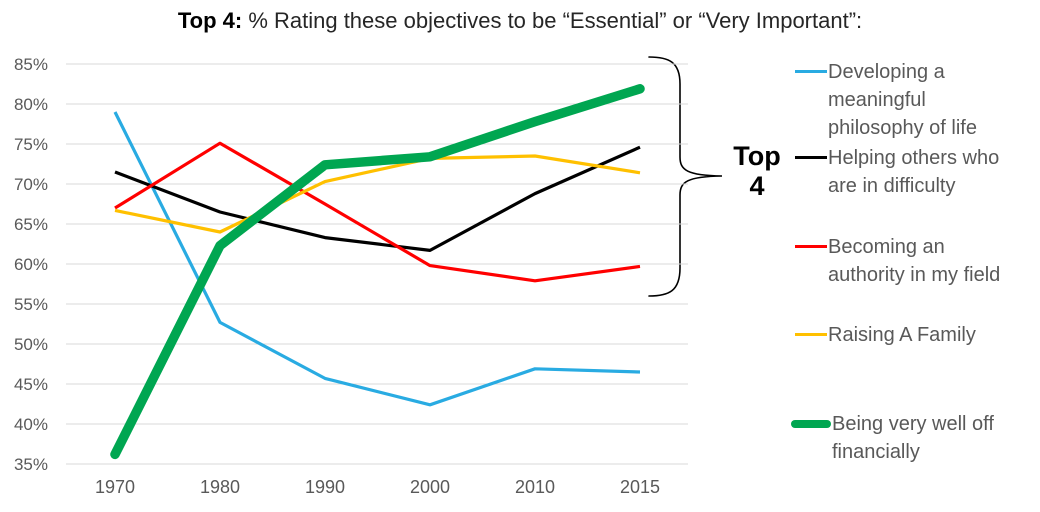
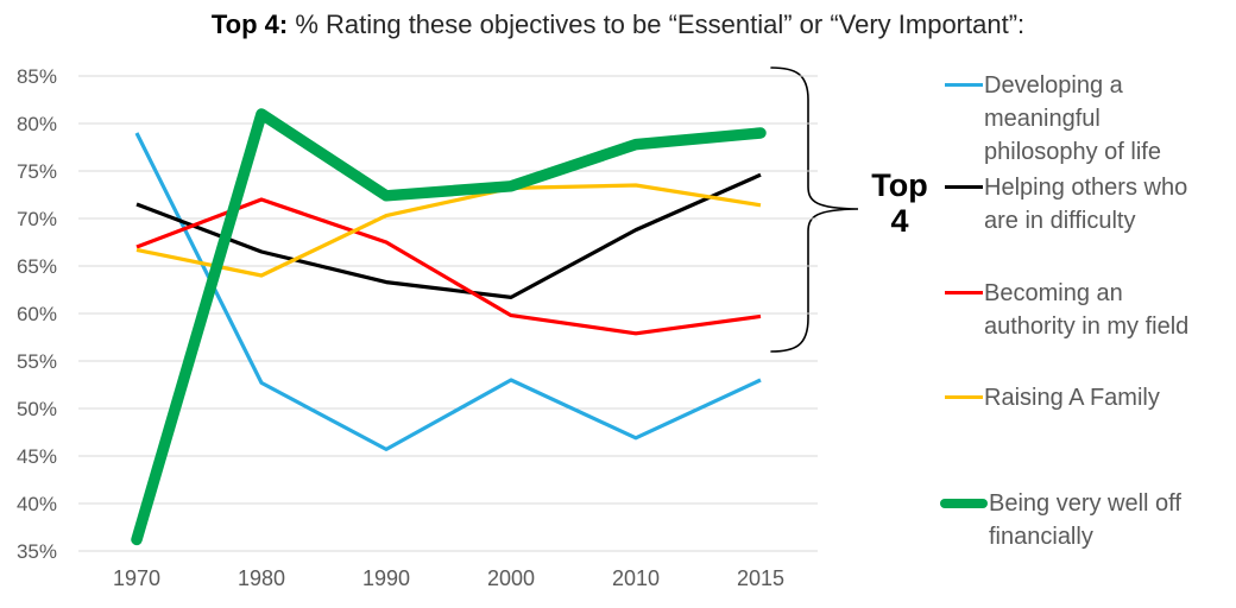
Becoming an authority in my field/1980: 75% -> 72%
Being very well off financially/1980: 62% -> 81%
Developing a meaningful philosophy of life/2000: 42% -> 53%
Developing a meaningful philosophy of life/2015: 46% -> 53%
Being very well off financially/2015: 82% -> 79%
